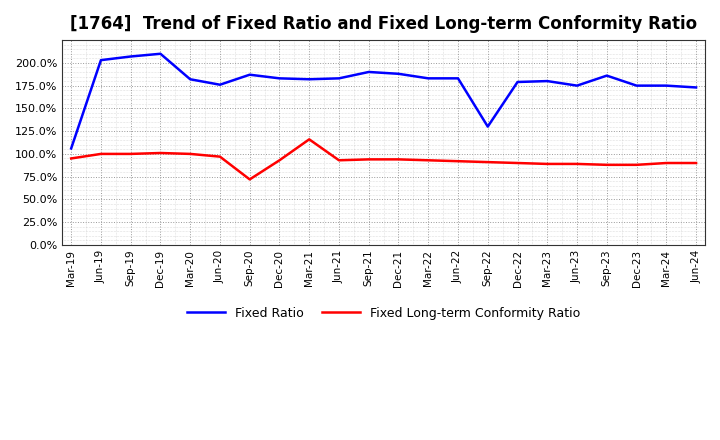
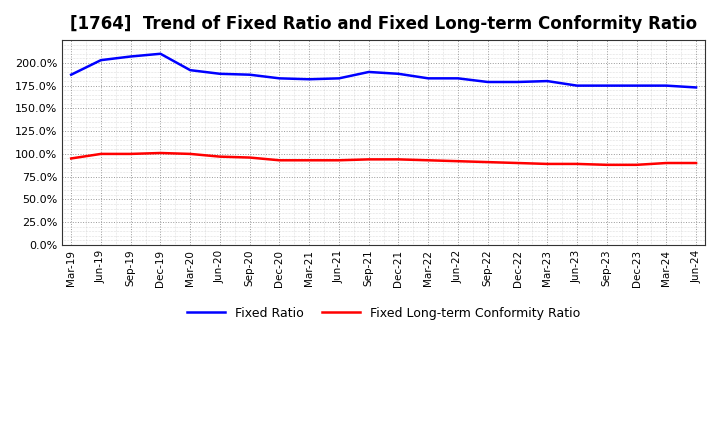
Fixed Ratio/Mar-19: 106% -> 187%
Fixed Ratio/Mar-20: 182% -> 192%
Fixed Ratio/Jun-20: 176% -> 188%
Fixed Long-term Conformity Ratio/Sep-20: 72% -> 96%
Fixed Long-term Conformity Ratio/Mar-21: 116% -> 93%
Fixed Ratio/Sep-22: 130% -> 179%
Fixed Ratio/Sep-23: 186% -> 175%
